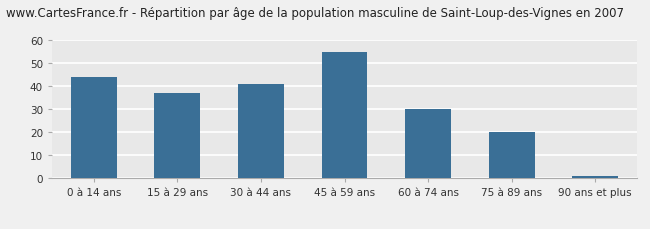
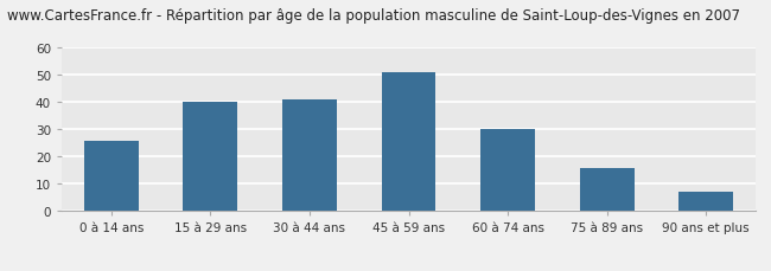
0 à 14 ans: 44 -> 26
15 à 29 ans: 37 -> 40
45 à 59 ans: 55 -> 51
75 à 89 ans: 20 -> 16
90 ans et plus: 1 -> 7
